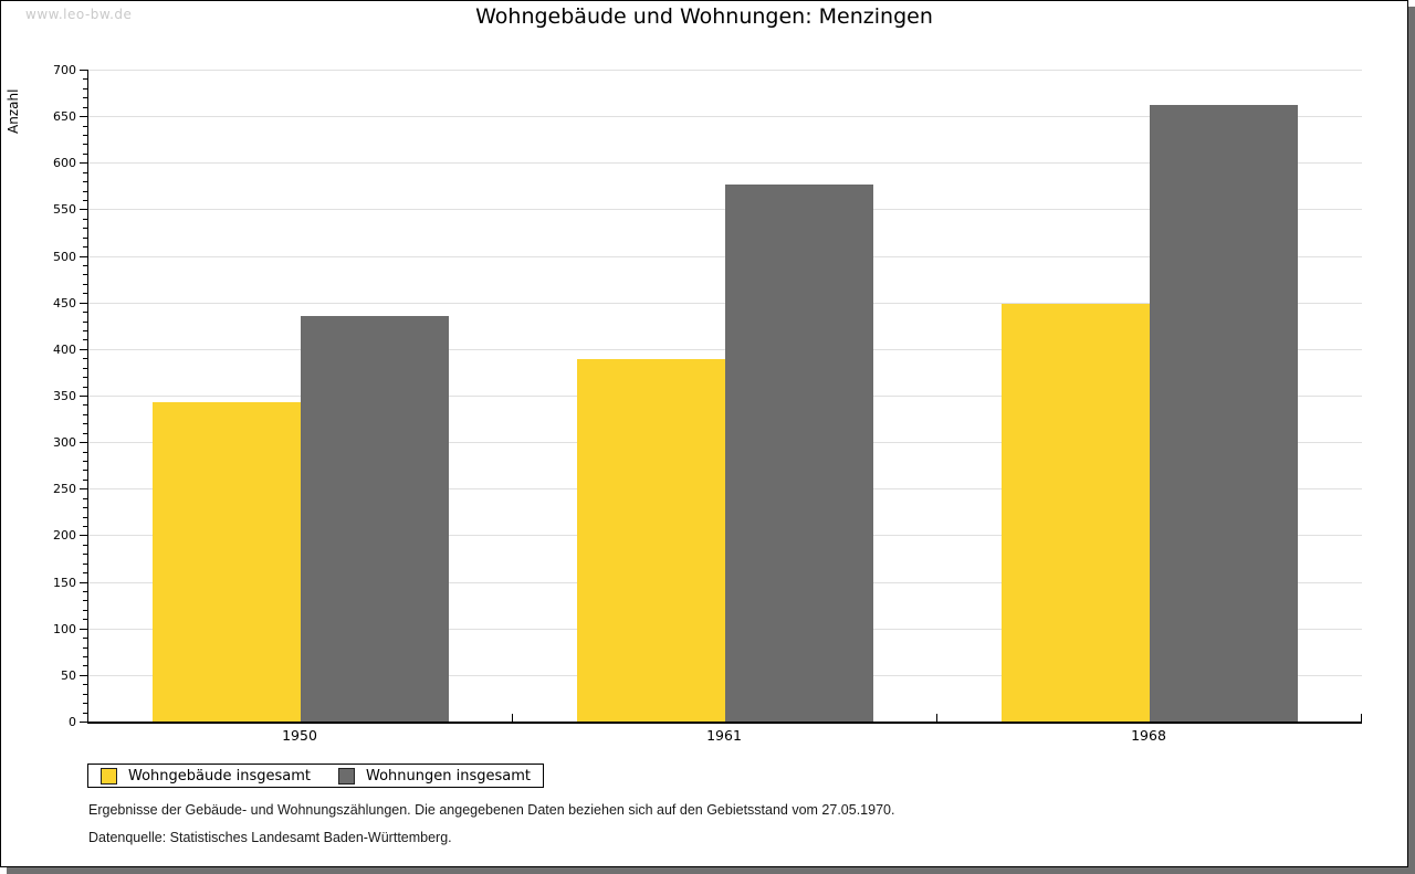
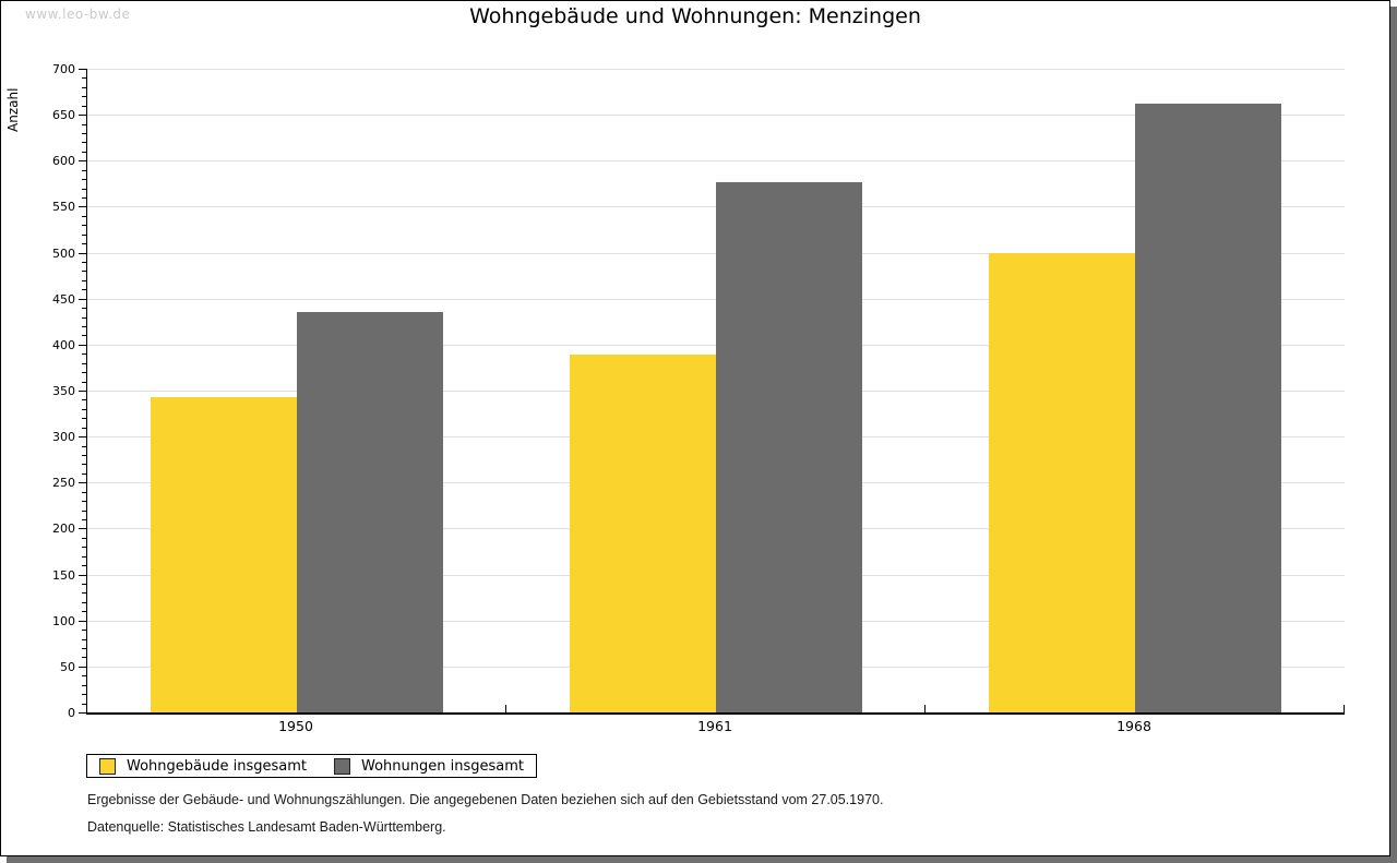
Wohngebäude insgesamt/1968: 450 -> 500
